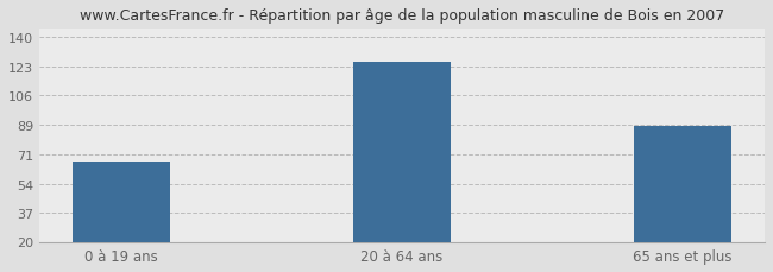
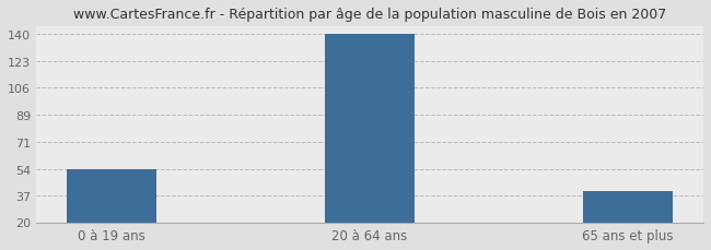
0 à 19 ans: 67 -> 54
20 à 64 ans: 126 -> 140
65 ans et plus: 88 -> 40
